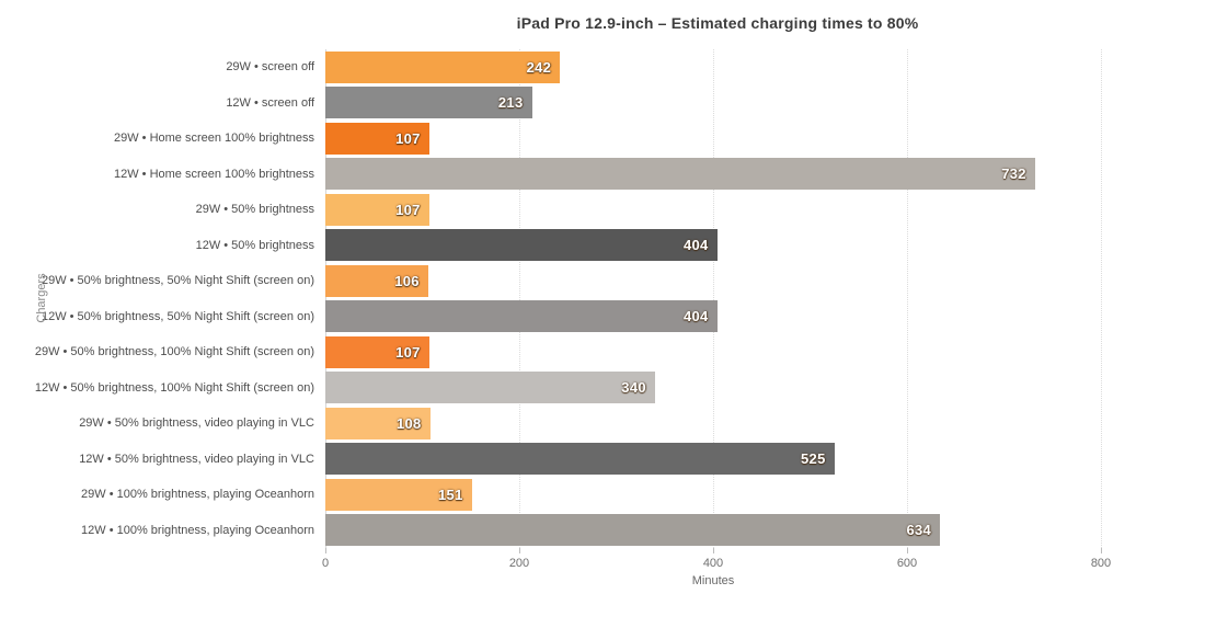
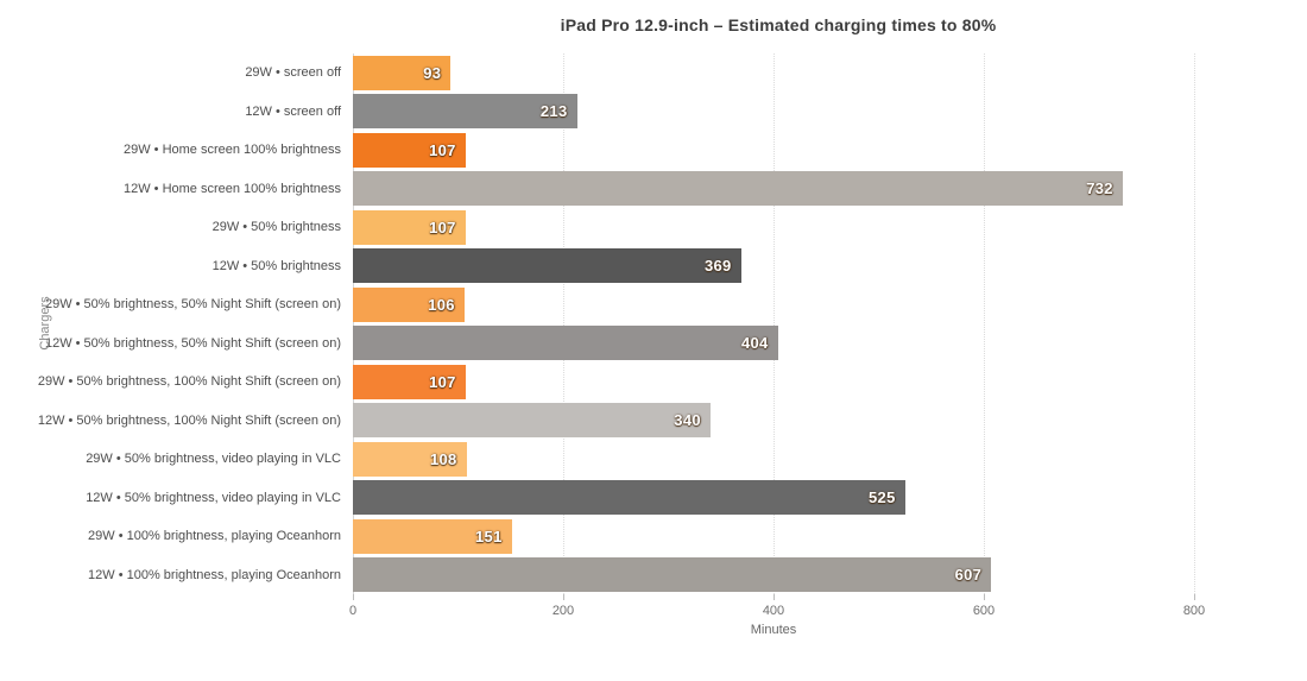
29W • screen off: 242 -> 93
12W • 50% brightness: 404 -> 369
12W • 100% brightness, playing Oceanhorn: 634 -> 607
